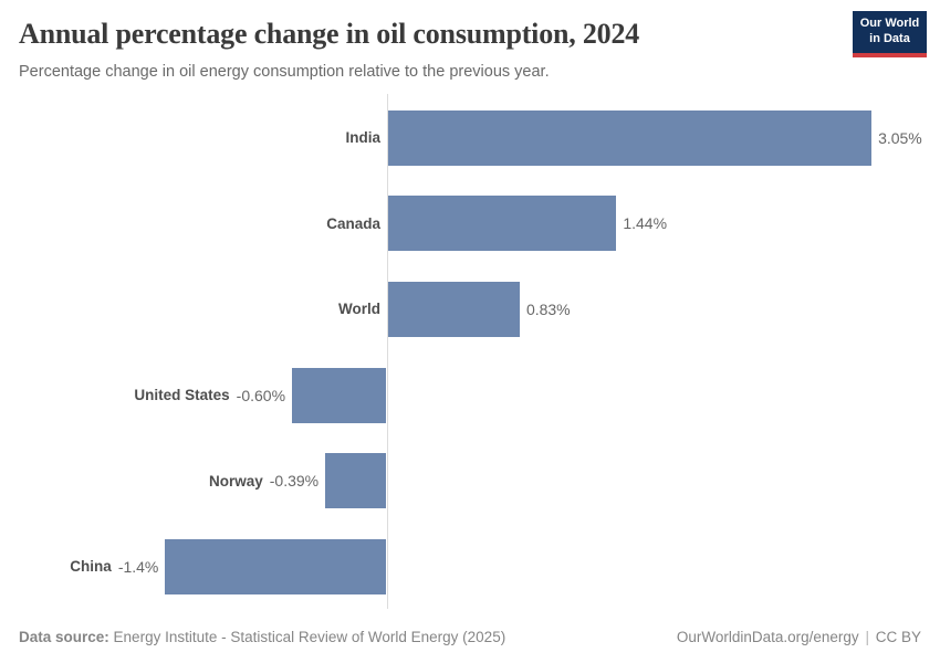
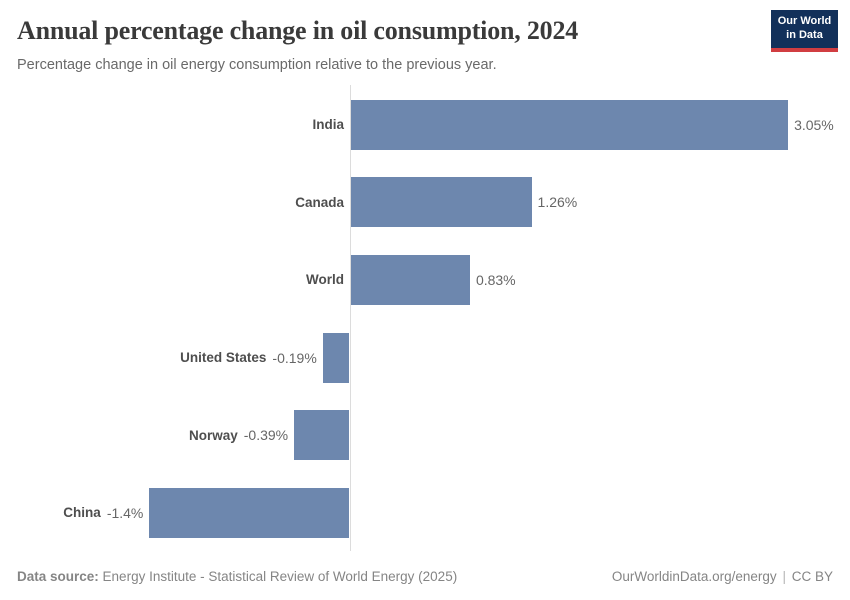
Canada: 1.44% -> 1.26%
United States: -0.60% -> -0.19%
